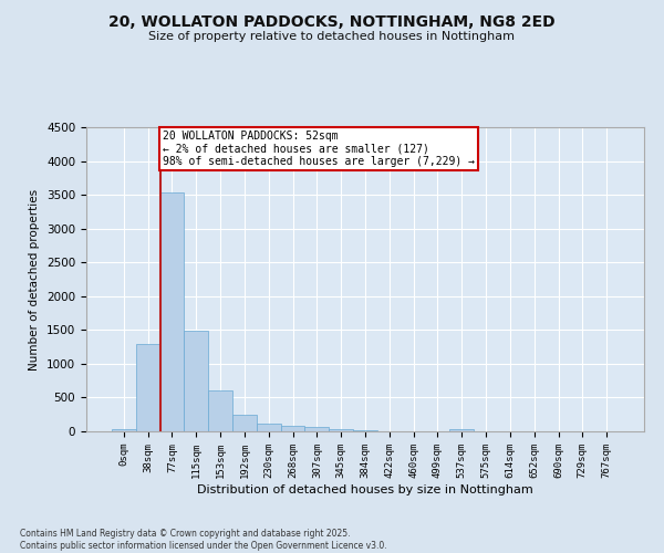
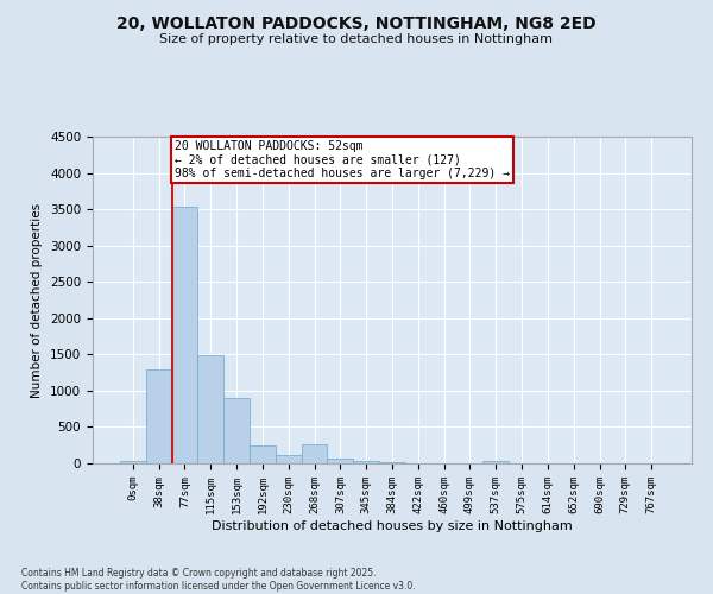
153sqm: 600 -> 900
268sqm: 90 -> 260
